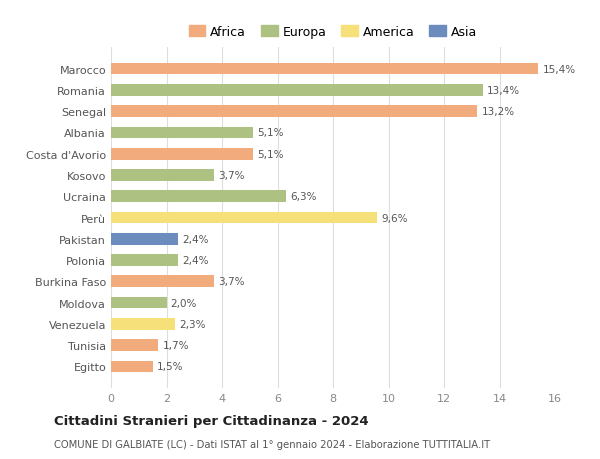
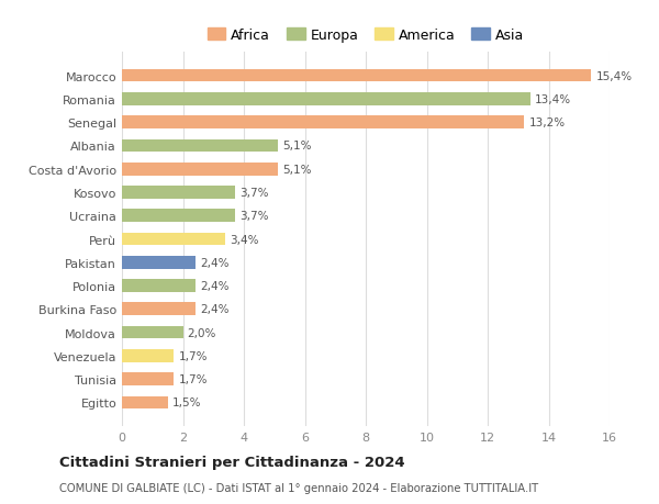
Ucraina: 6,3% -> 3,7%
Perù: 9,6% -> 3,4%
Burkina Faso: 3,7% -> 2,4%
Venezuela: 2,3% -> 1,7%
